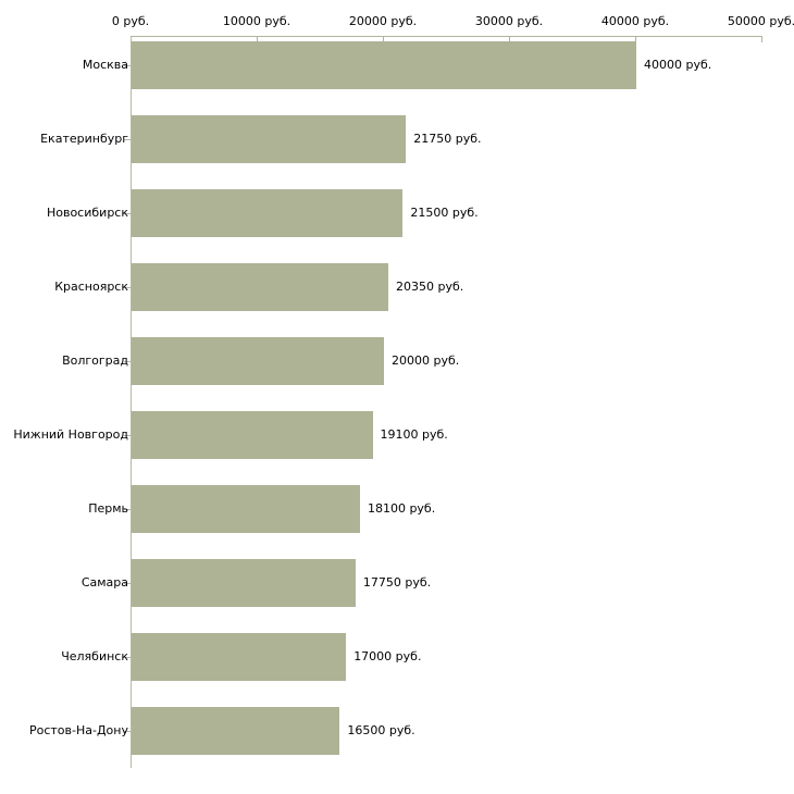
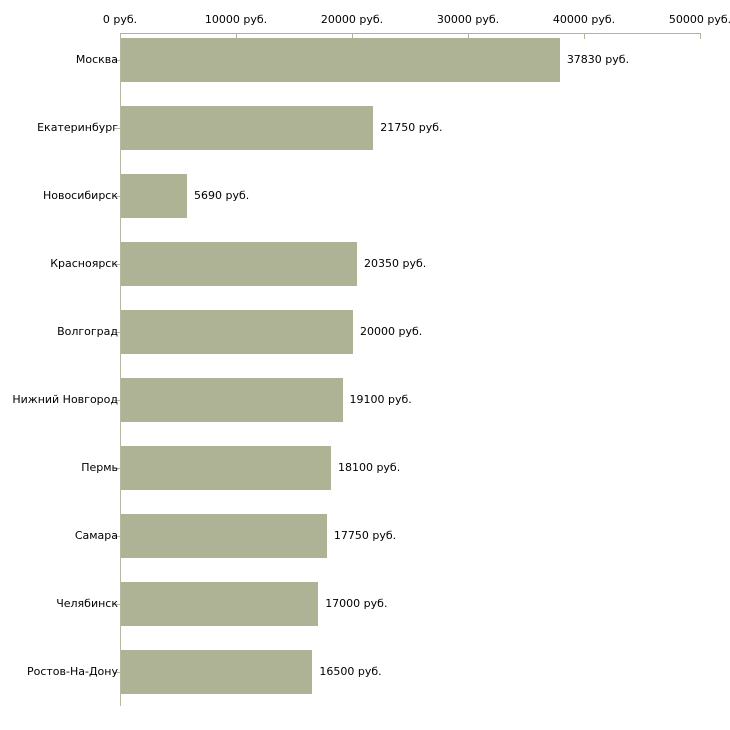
Москва: 40000 -> 37830
Новосибирск: 21500 -> 5690
